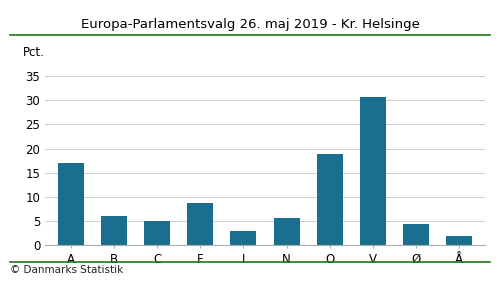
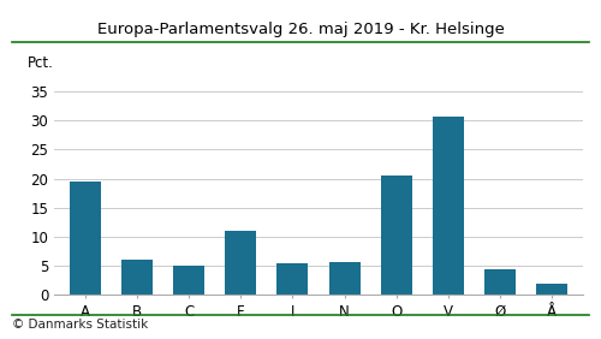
A: 17.1 -> 19.5
F: 8.8 -> 11.0
I: 3.0 -> 5.5
O: 18.8 -> 20.5
